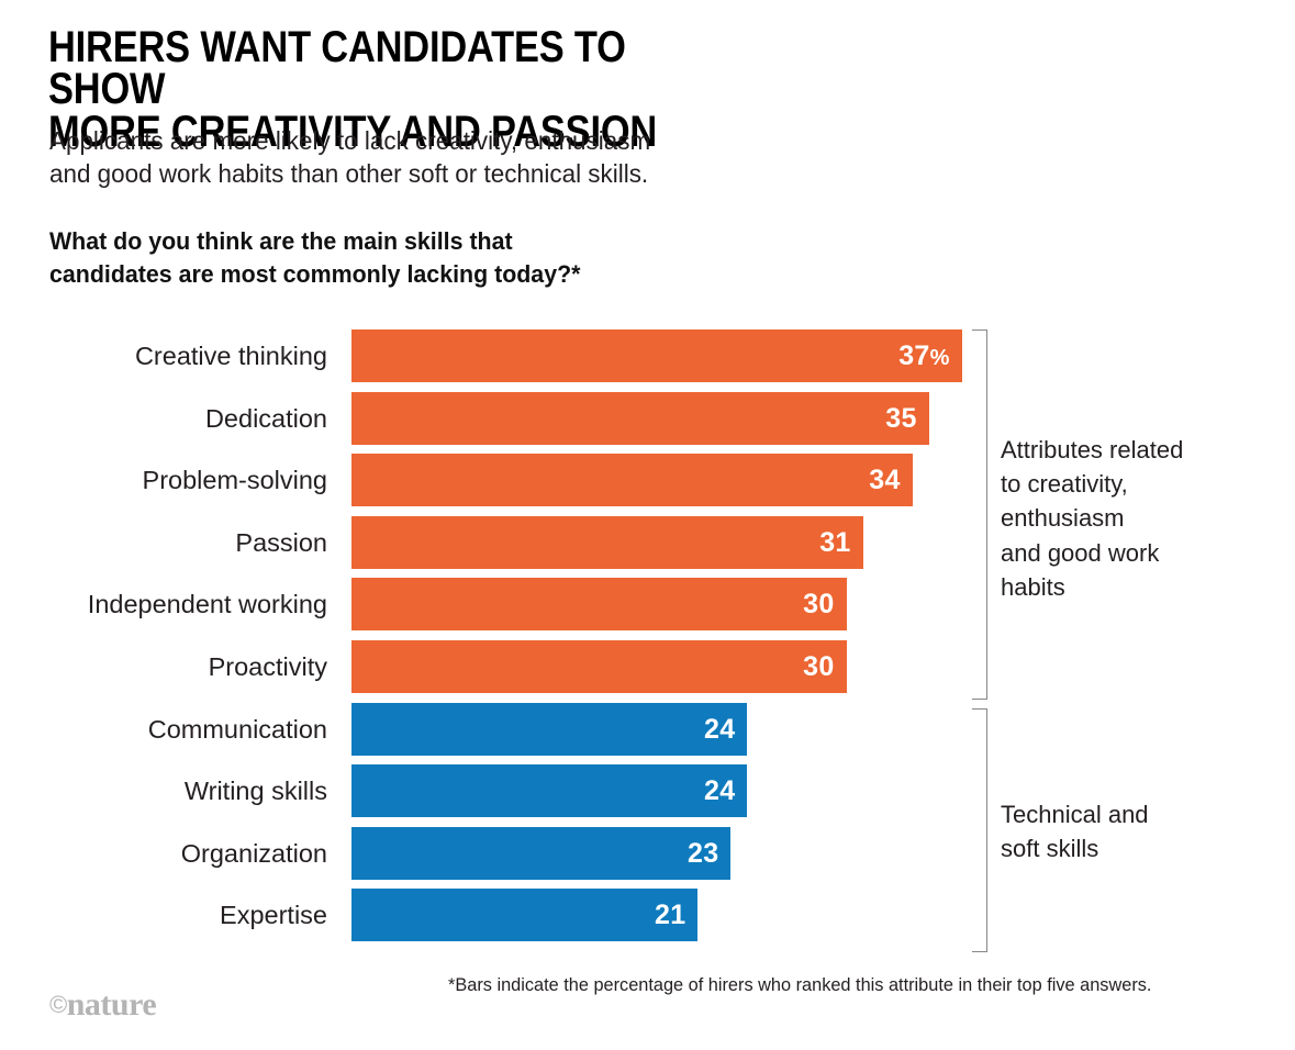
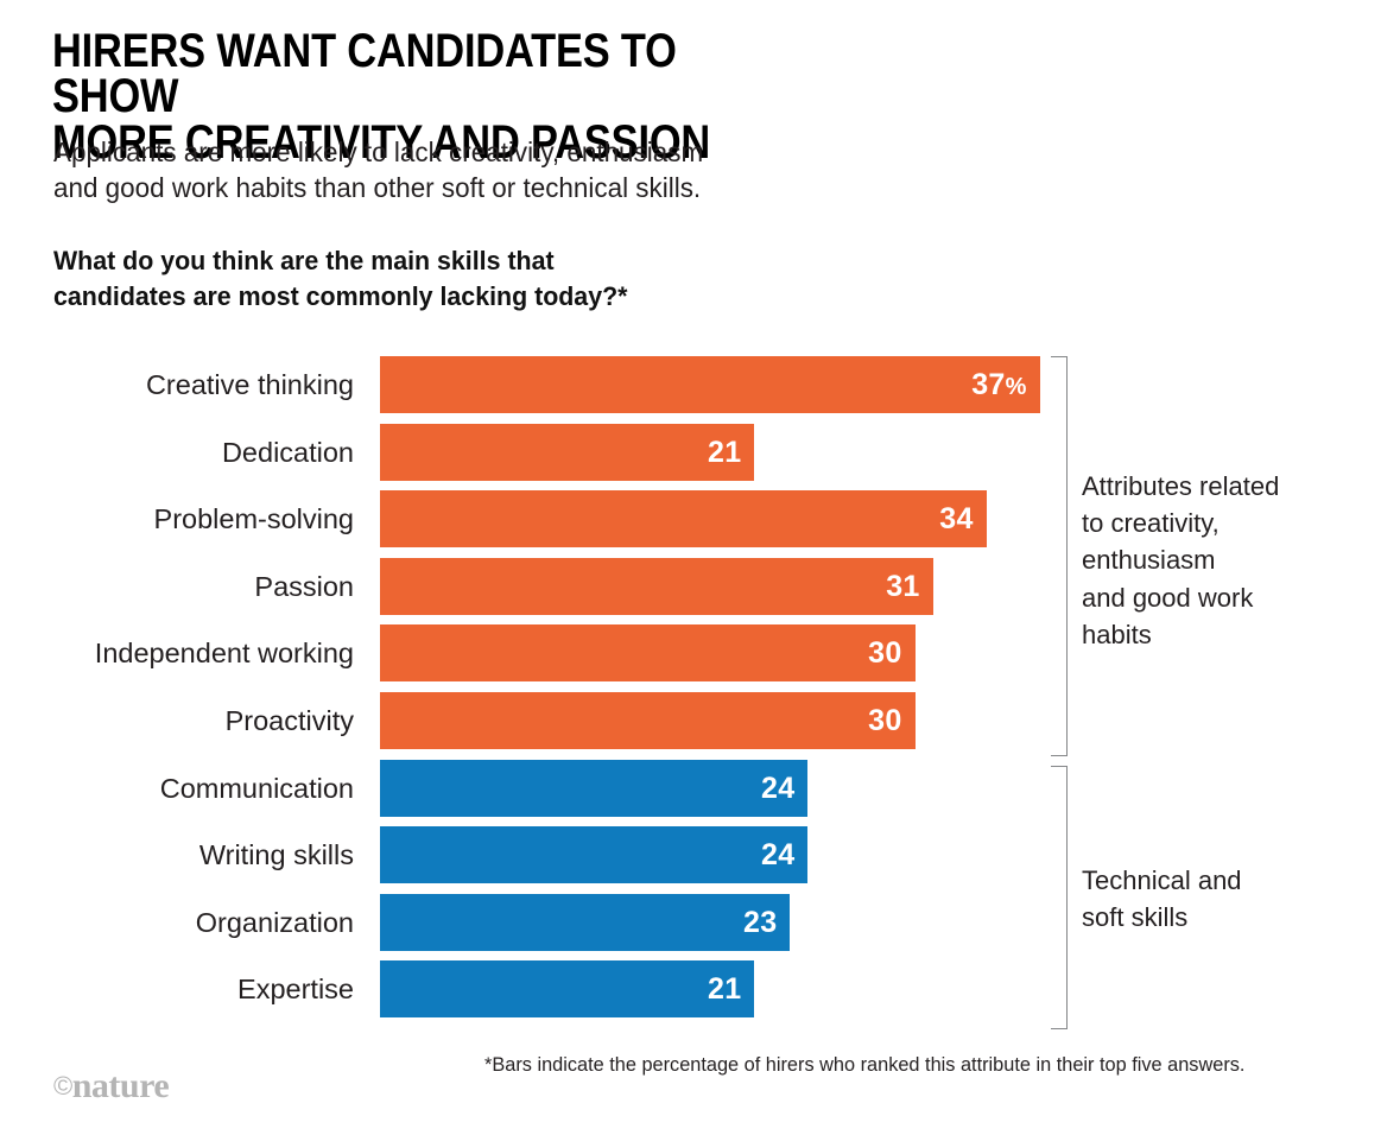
Dedication: 35 -> 21
